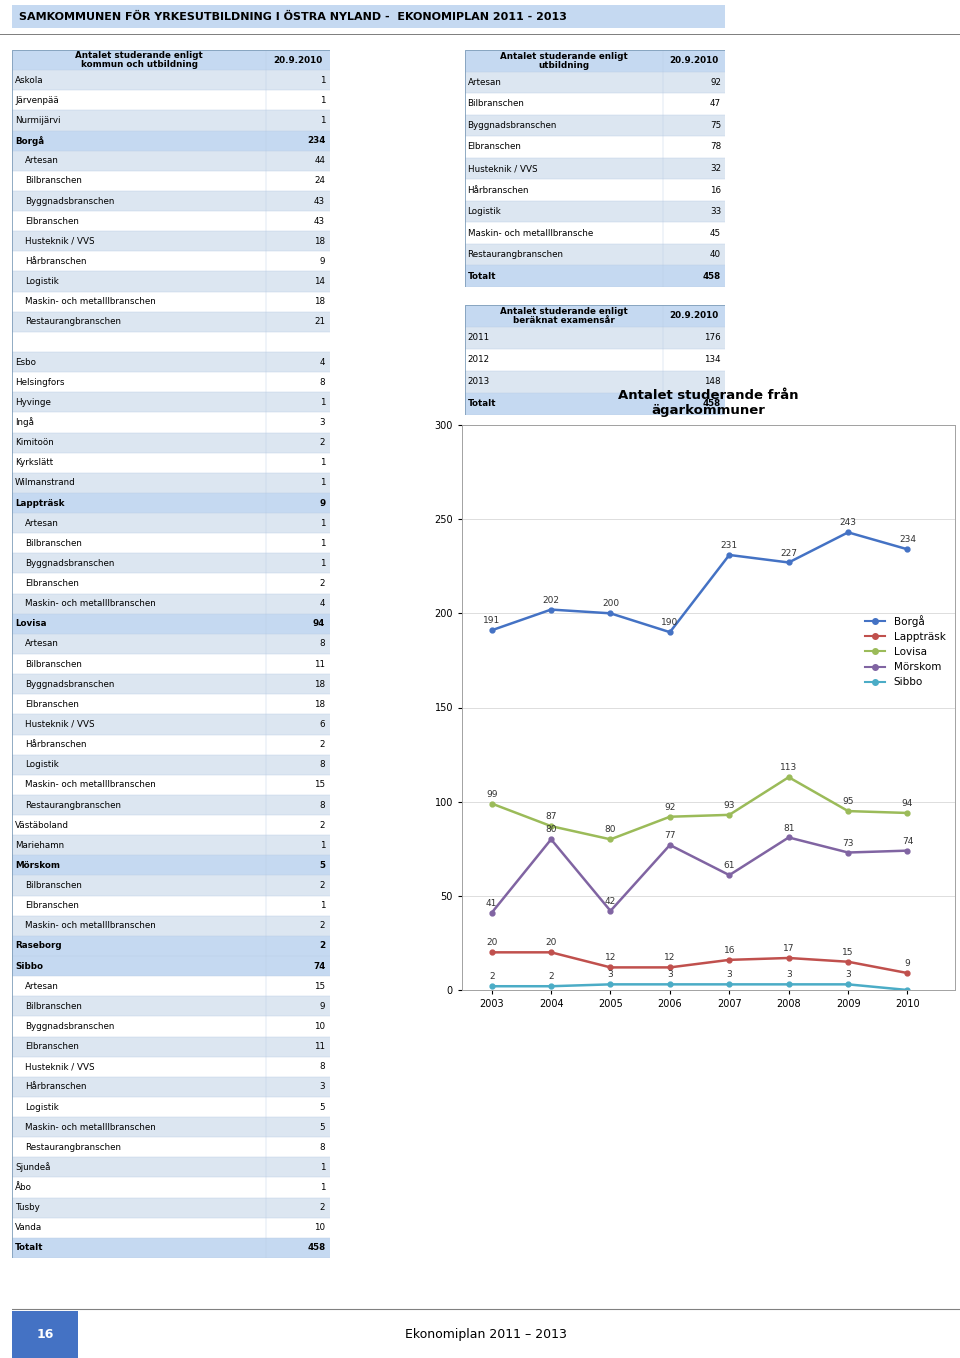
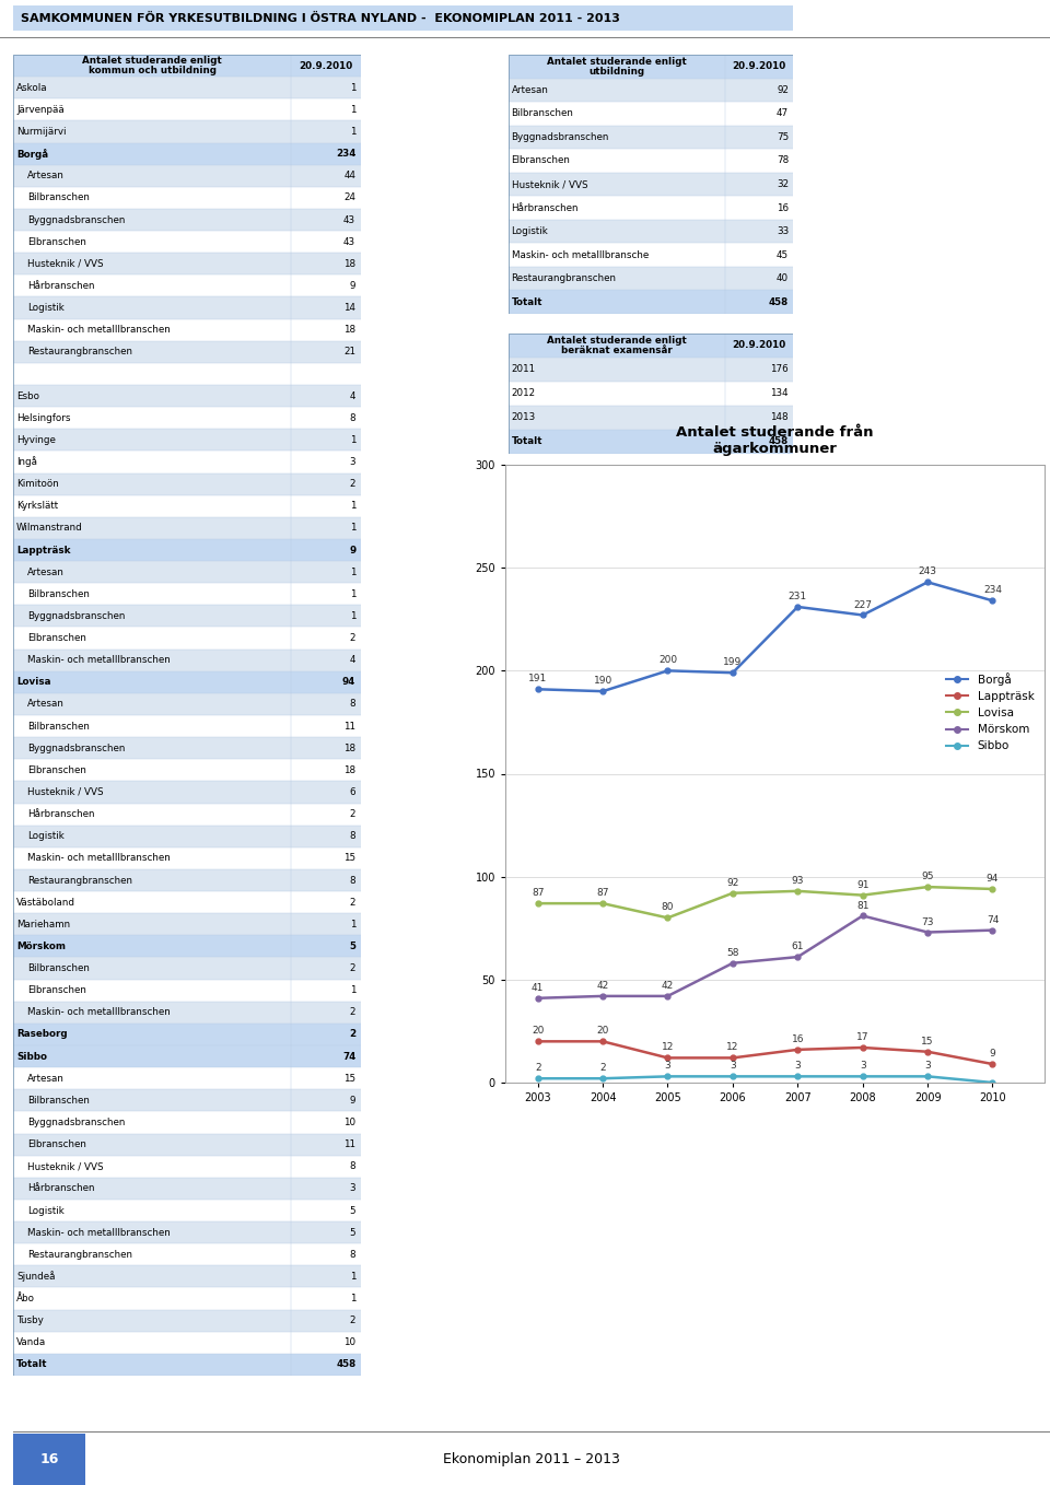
Lovisa/2003: 99 -> 87
Borgå/2004: 202 -> 190
Mörskom/2004: 80 -> 42
Borgå/2006: 190 -> 199
Mörskom/2006: 77 -> 58
Lovisa/2008: 113 -> 91
